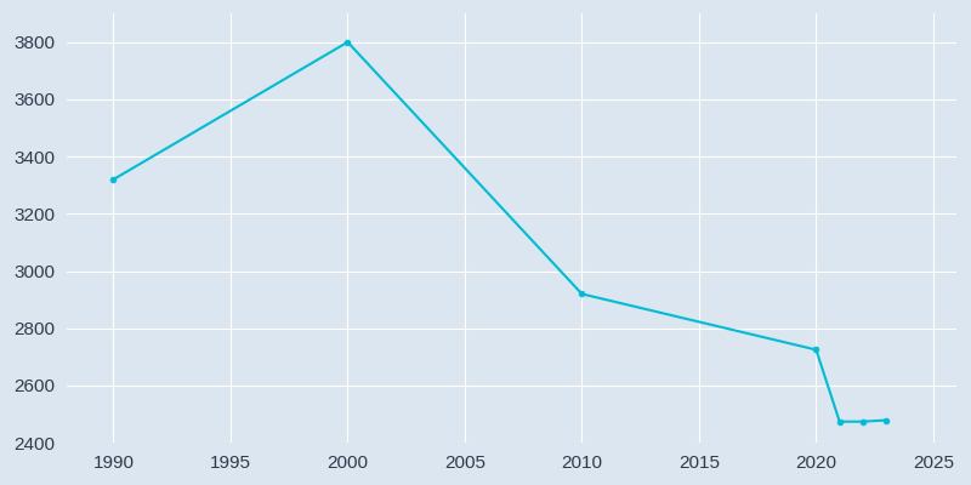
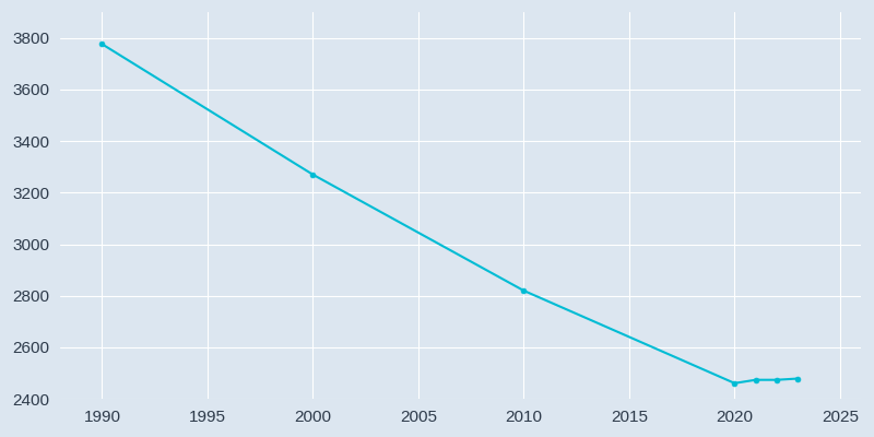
1990: 3320 -> 3776
2000: 3800 -> 3270
2010: 2920 -> 2820
2020: 2725 -> 2461
